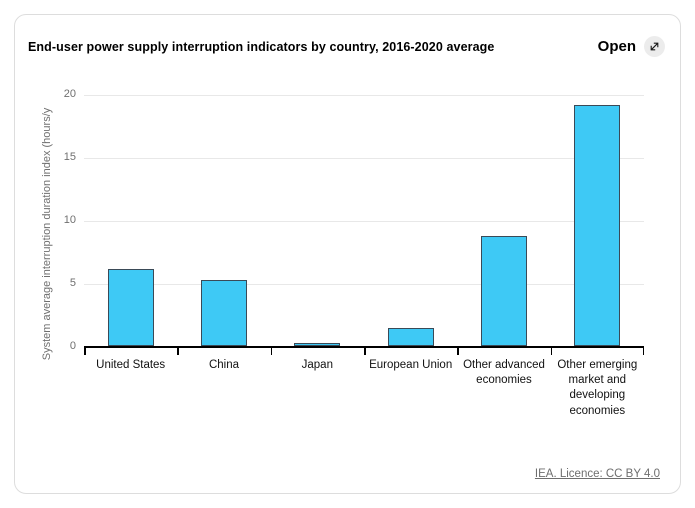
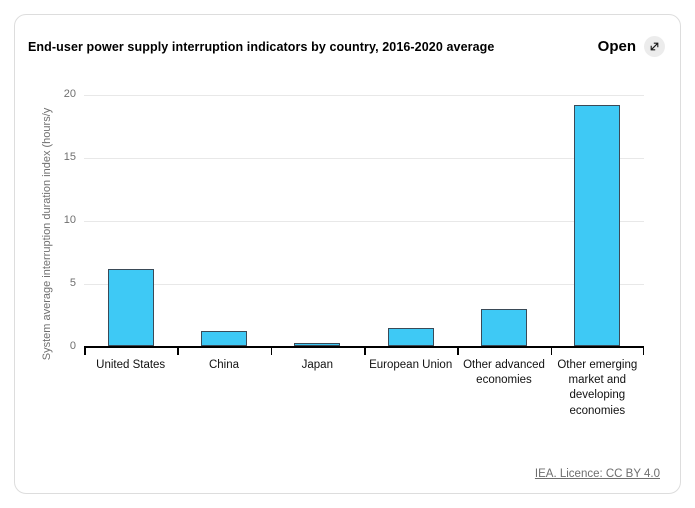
China: 5.2 -> 1.2
Other advanced economies: 8.7 -> 2.9
